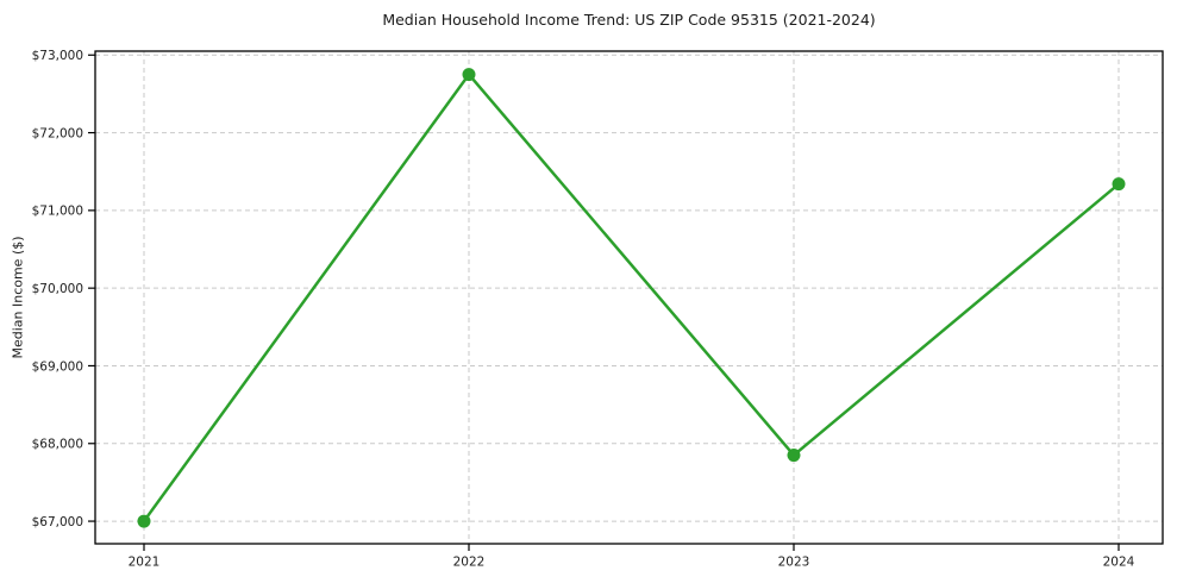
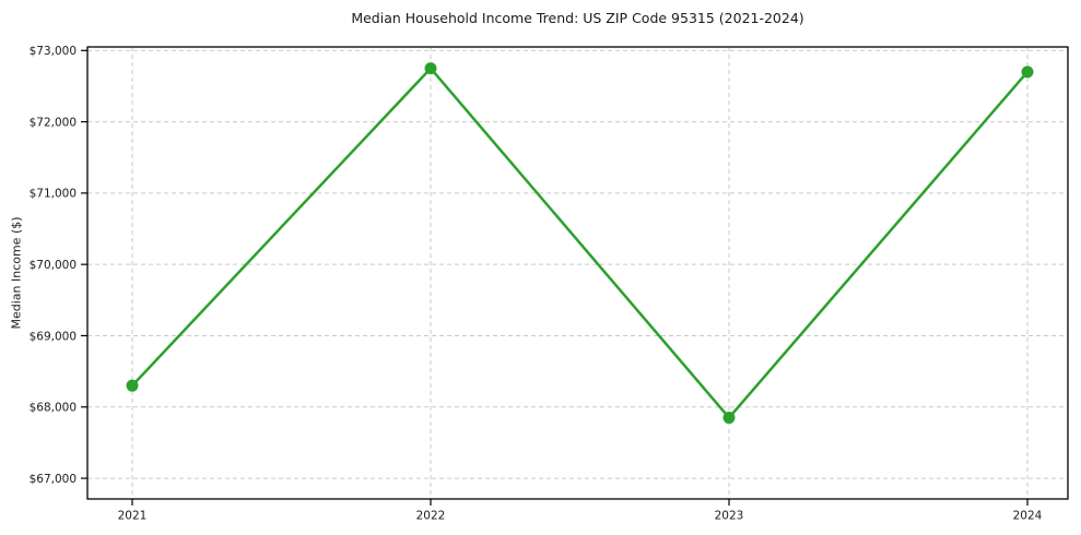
2021: $67000 -> $68300
2024: $71300 -> $72700
